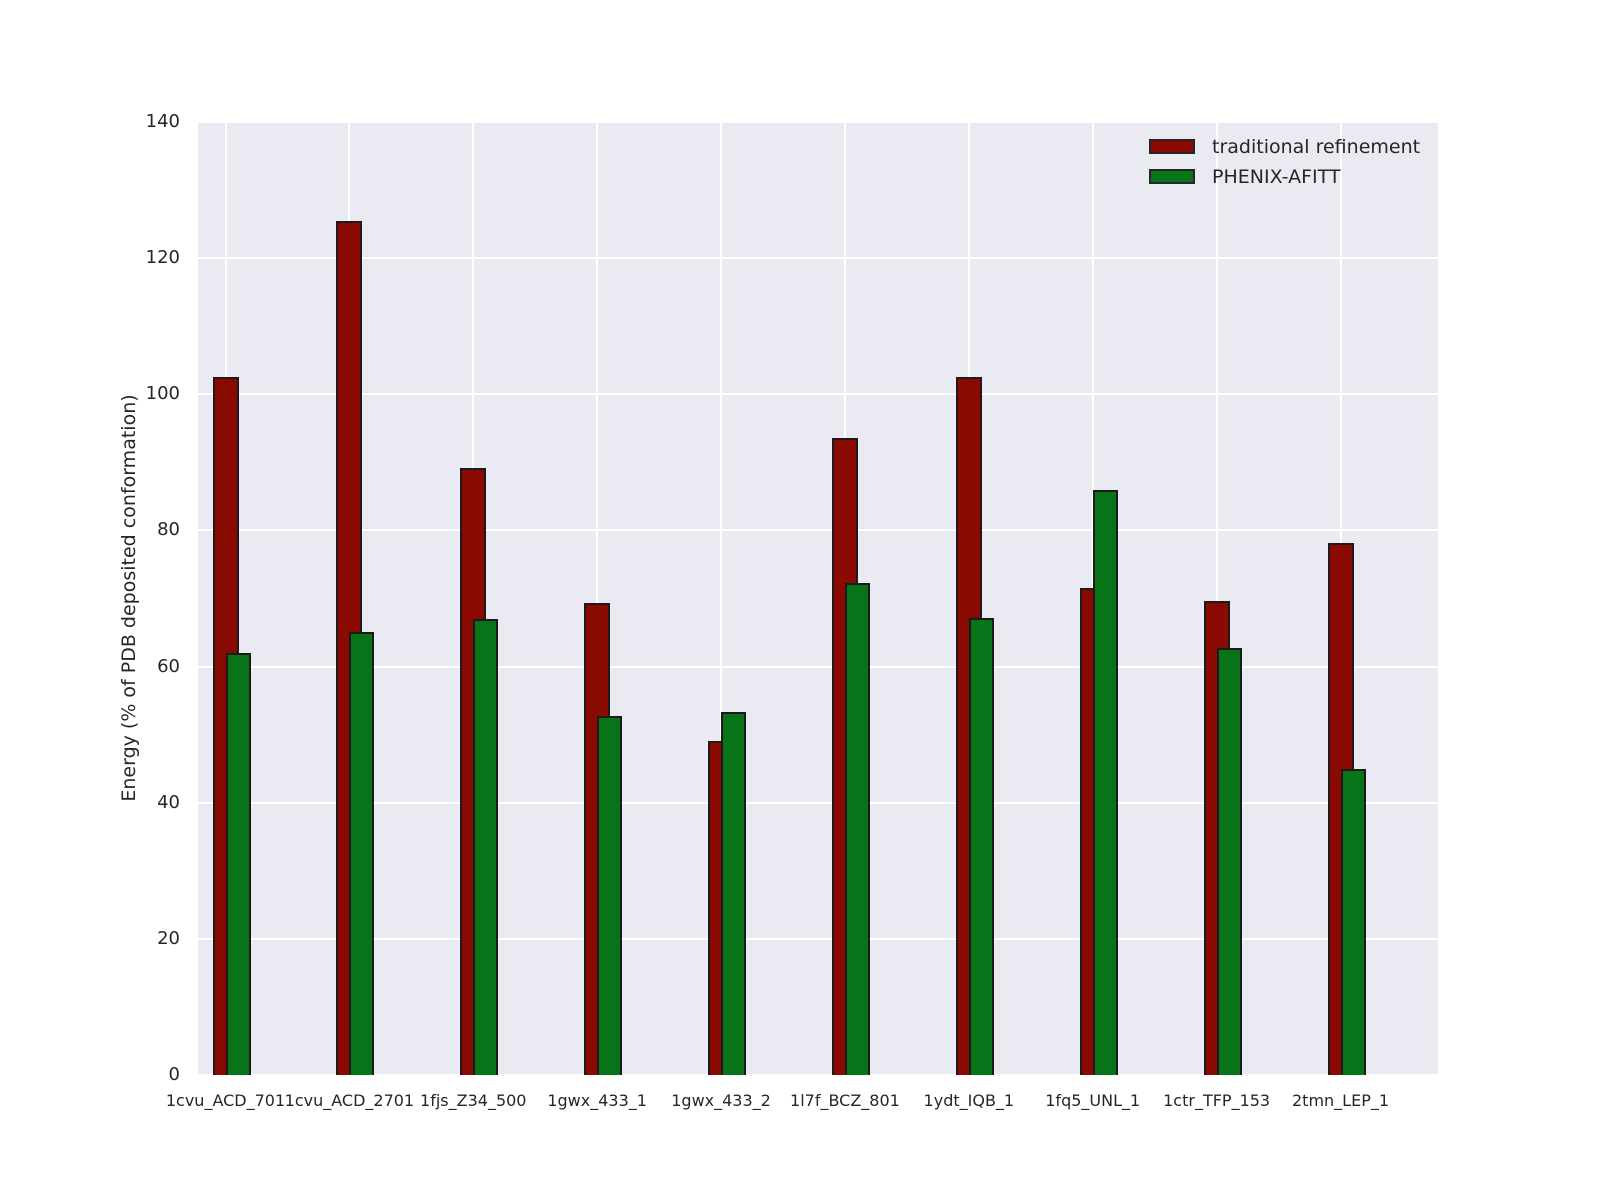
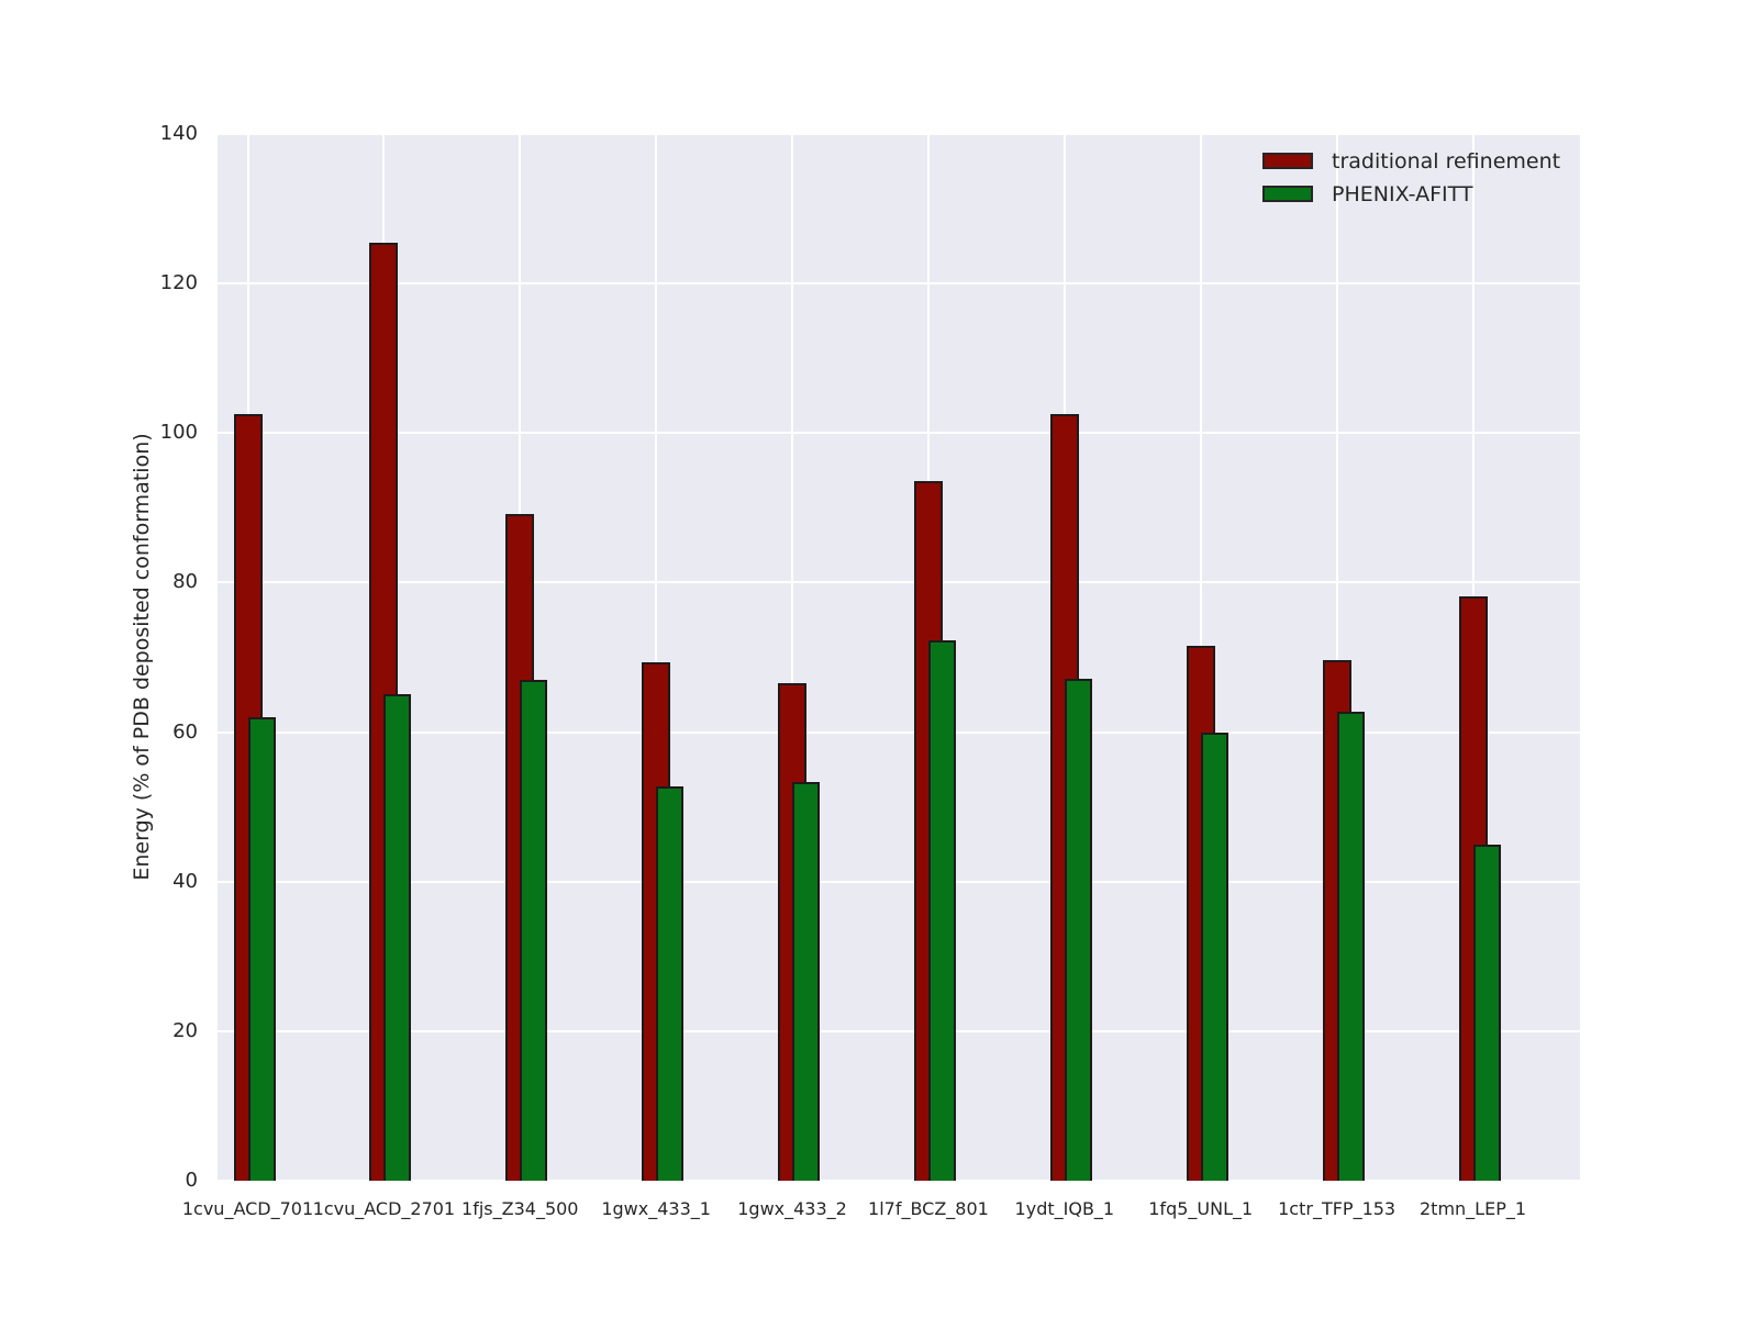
traditional refinement/1gwx_433_2: 49 -> 67
PHENIX-AFITT/1fq5_UNL_1: 86 -> 60
